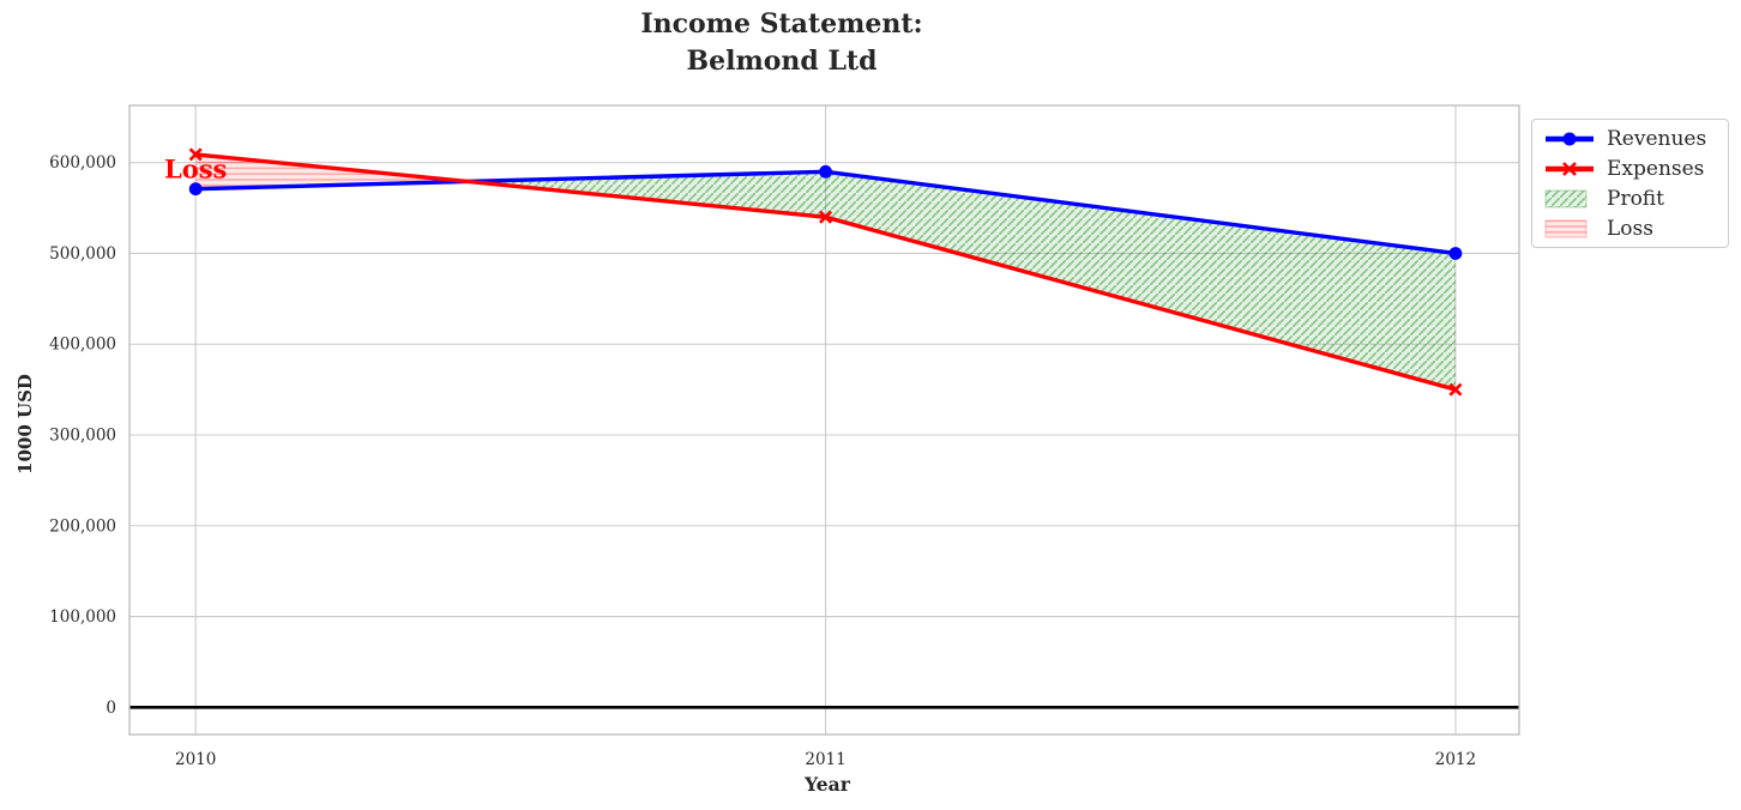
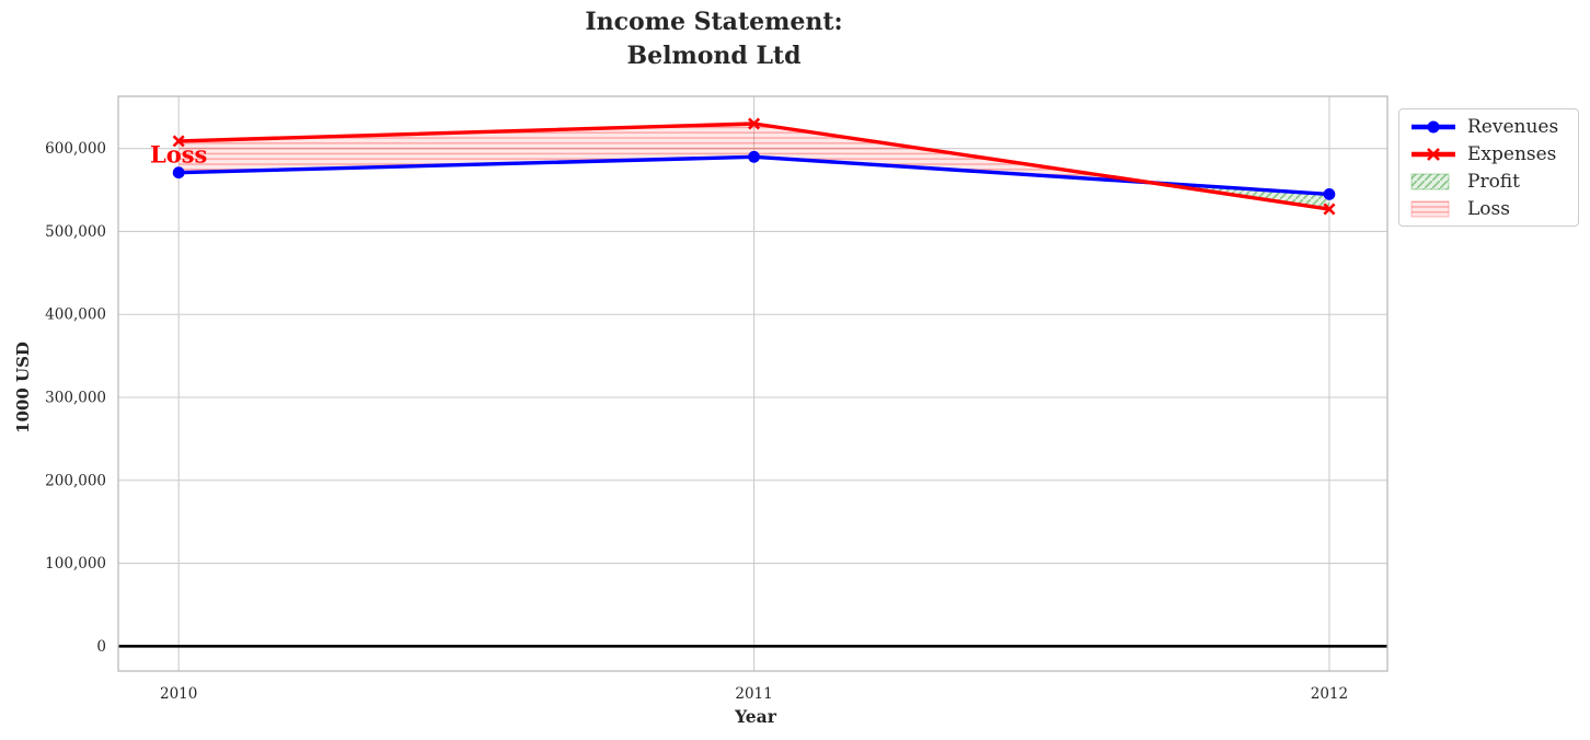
Expenses/2011: 540000 -> 630000
Revenues/2012: 500000 -> 540000
Expenses/2012: 350000 -> 530000
